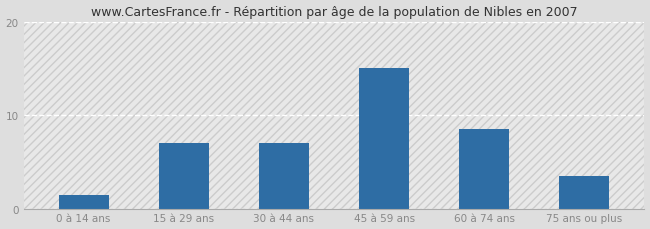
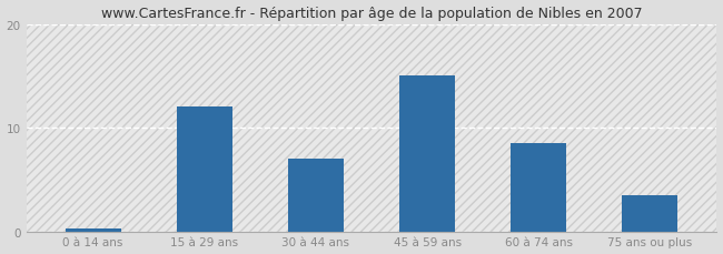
0 à 14 ans: 1.4 -> 0.3
15 à 29 ans: 7.0 -> 12.0
